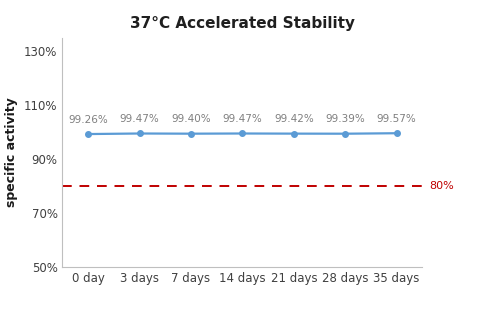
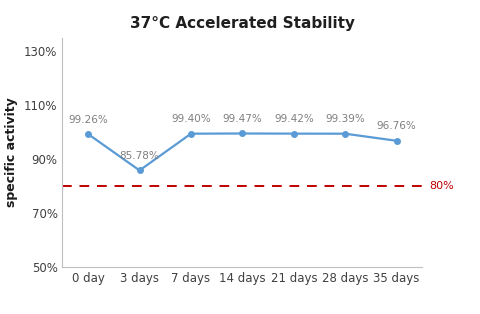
3 days: 99.47% -> 85.78%
35 days: 99.57% -> 96.76%
